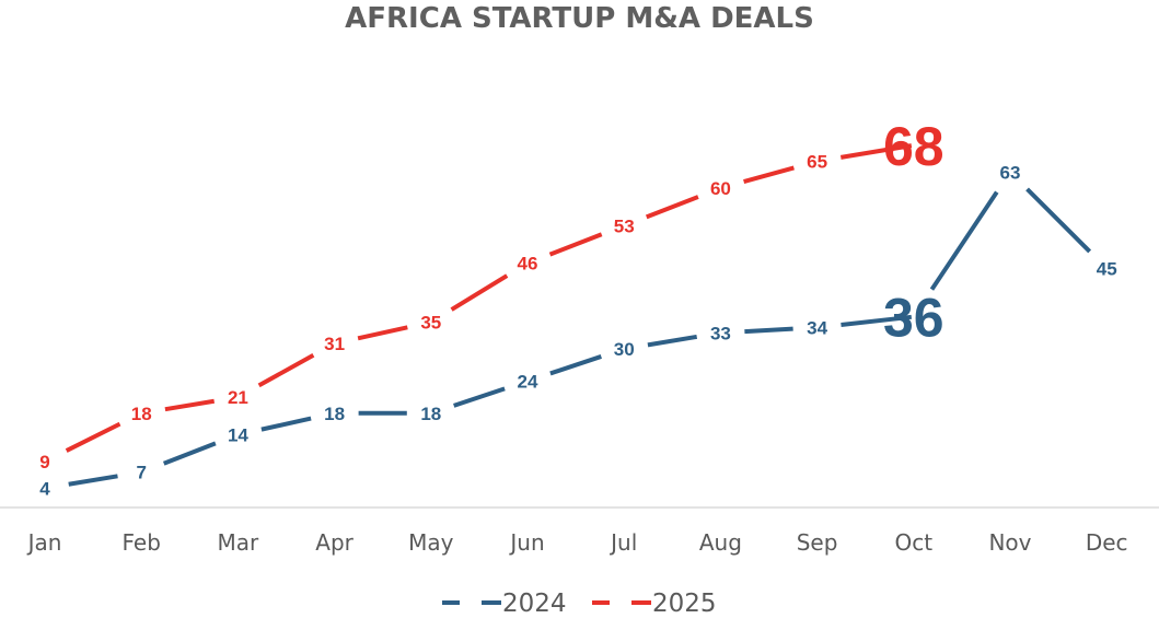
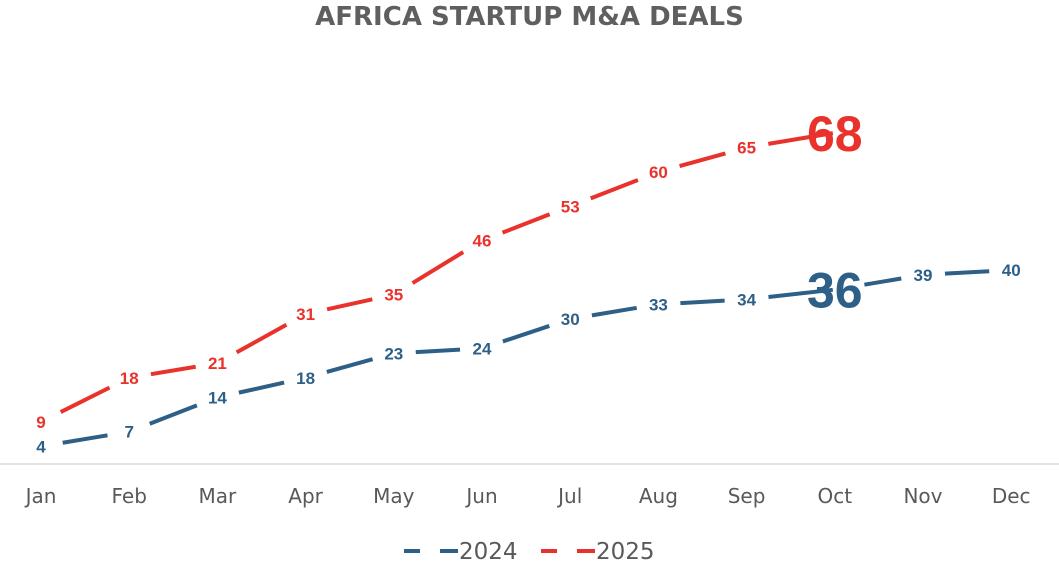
2024/May: 18 -> 23
2024/Nov: 63 -> 39
2024/Dec: 45 -> 40
